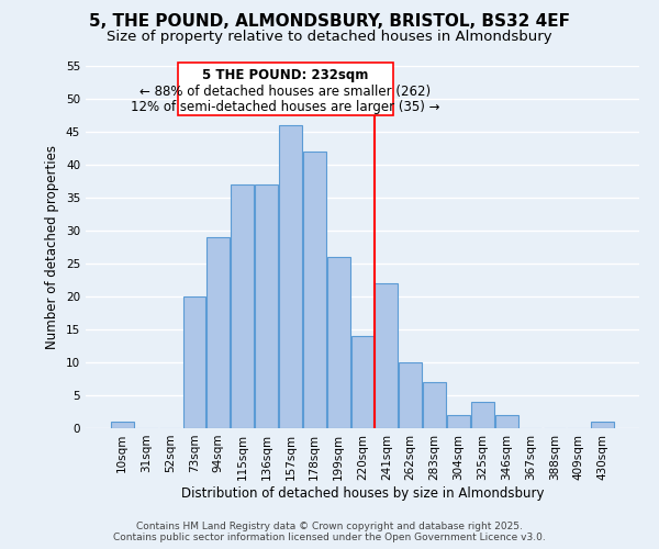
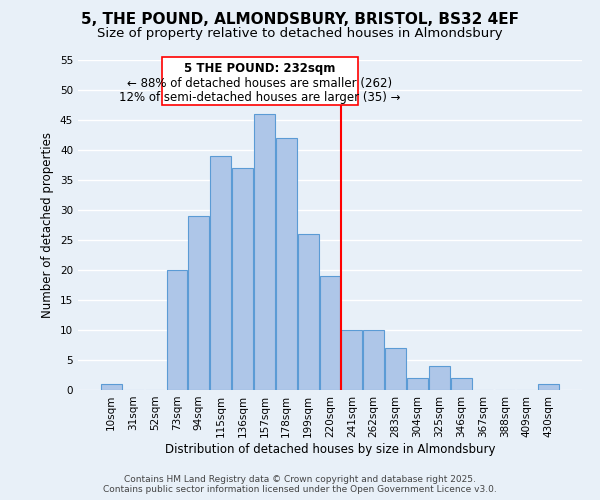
115sqm: 37 -> 39
220sqm: 14 -> 19
241sqm: 22 -> 10
